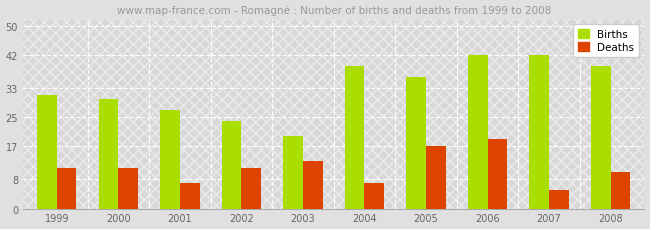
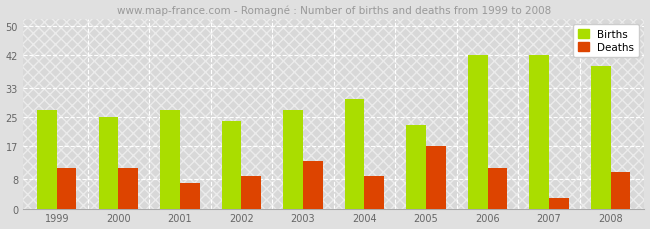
Births/1999: 31 -> 27
Births/2000: 30 -> 25
Deaths/2002: 11 -> 9
Births/2003: 20 -> 27
Births/2004: 39 -> 30
Deaths/2004: 7 -> 9
Births/2005: 36 -> 23
Deaths/2006: 19 -> 11
Deaths/2007: 5 -> 3
